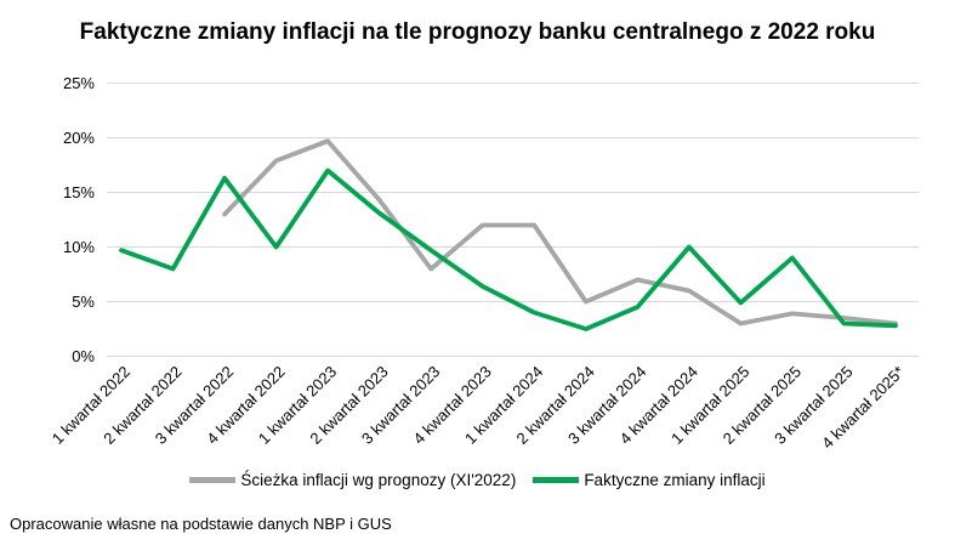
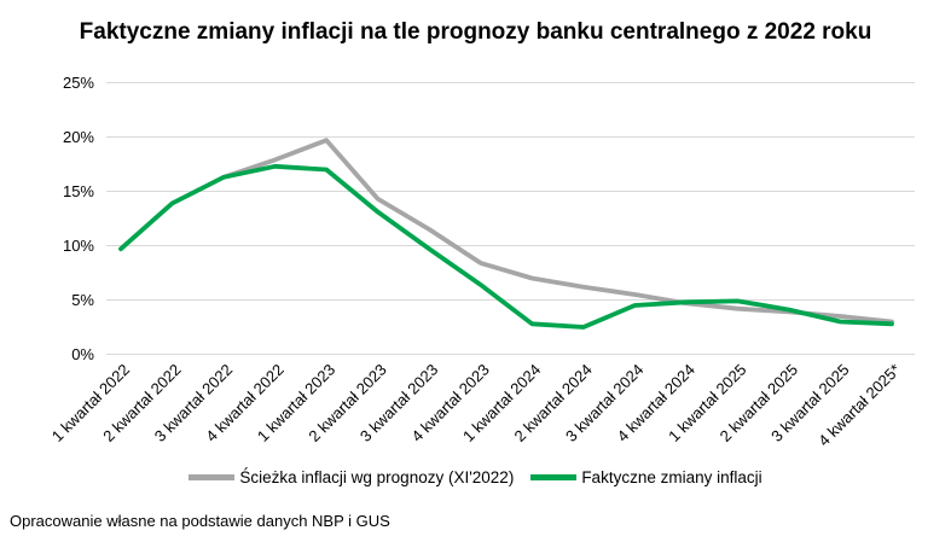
Faktyczne zmiany inflacji/2 kwartał 2022: 8% -> 14%
Ścieżka inflacji wg prognozy (XI'2022)/3 kwartał 2022: 13% -> 16%
Faktyczne zmiany inflacji/4 kwartał 2022: 10% -> 17%
Ścieżka inflacji wg prognozy (XI'2022)/3 kwartał 2023: 8% -> 12%
Ścieżka inflacji wg prognozy (XI'2022)/4 kwartał 2023: 12% -> 8%
Ścieżka inflacji wg prognozy (XI'2022)/1 kwartał 2024: 12% -> 7%
Faktyczne zmiany inflacji/1 kwartał 2024: 4% -> 3%
Ścieżka inflacji wg prognozy (XI'2022)/2 kwartał 2024: 5% -> 6%
Ścieżka inflacji wg prognozy (XI'2022)/3 kwartał 2024: 7% -> 6%
Ścieżka inflacji wg prognozy (XI'2022)/4 kwartał 2024: 6% -> 5%
Faktyczne zmiany inflacji/4 kwartał 2024: 10% -> 5%
Ścieżka inflacji wg prognozy (XI'2022)/1 kwartał 2025: 3% -> 4%
Faktyczne zmiany inflacji/2 kwartał 2025: 9% -> 4%
